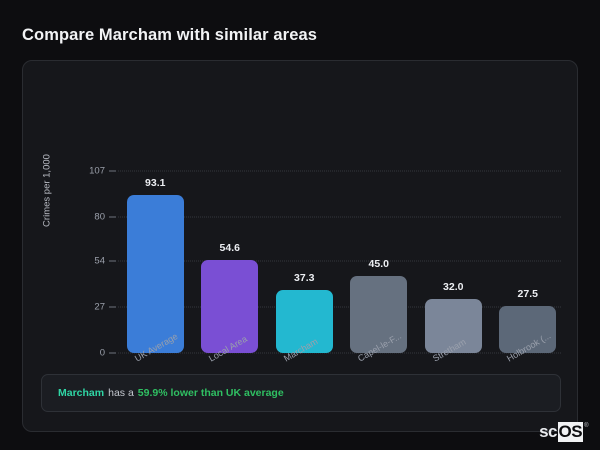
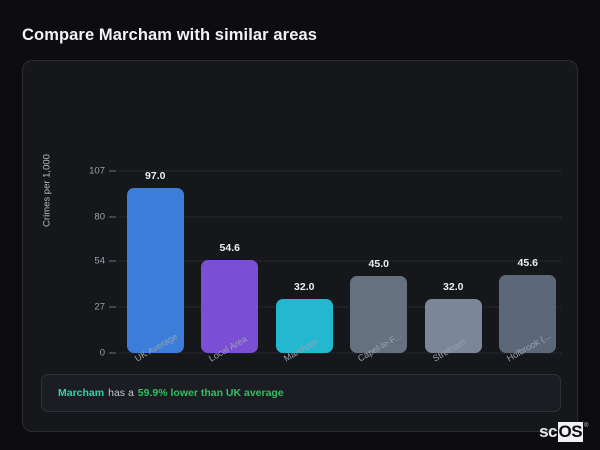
UK Average: 93.1 -> 97.0
Marcham: 37.3 -> 32.0
Holbrook (...: 27.5 -> 45.6
